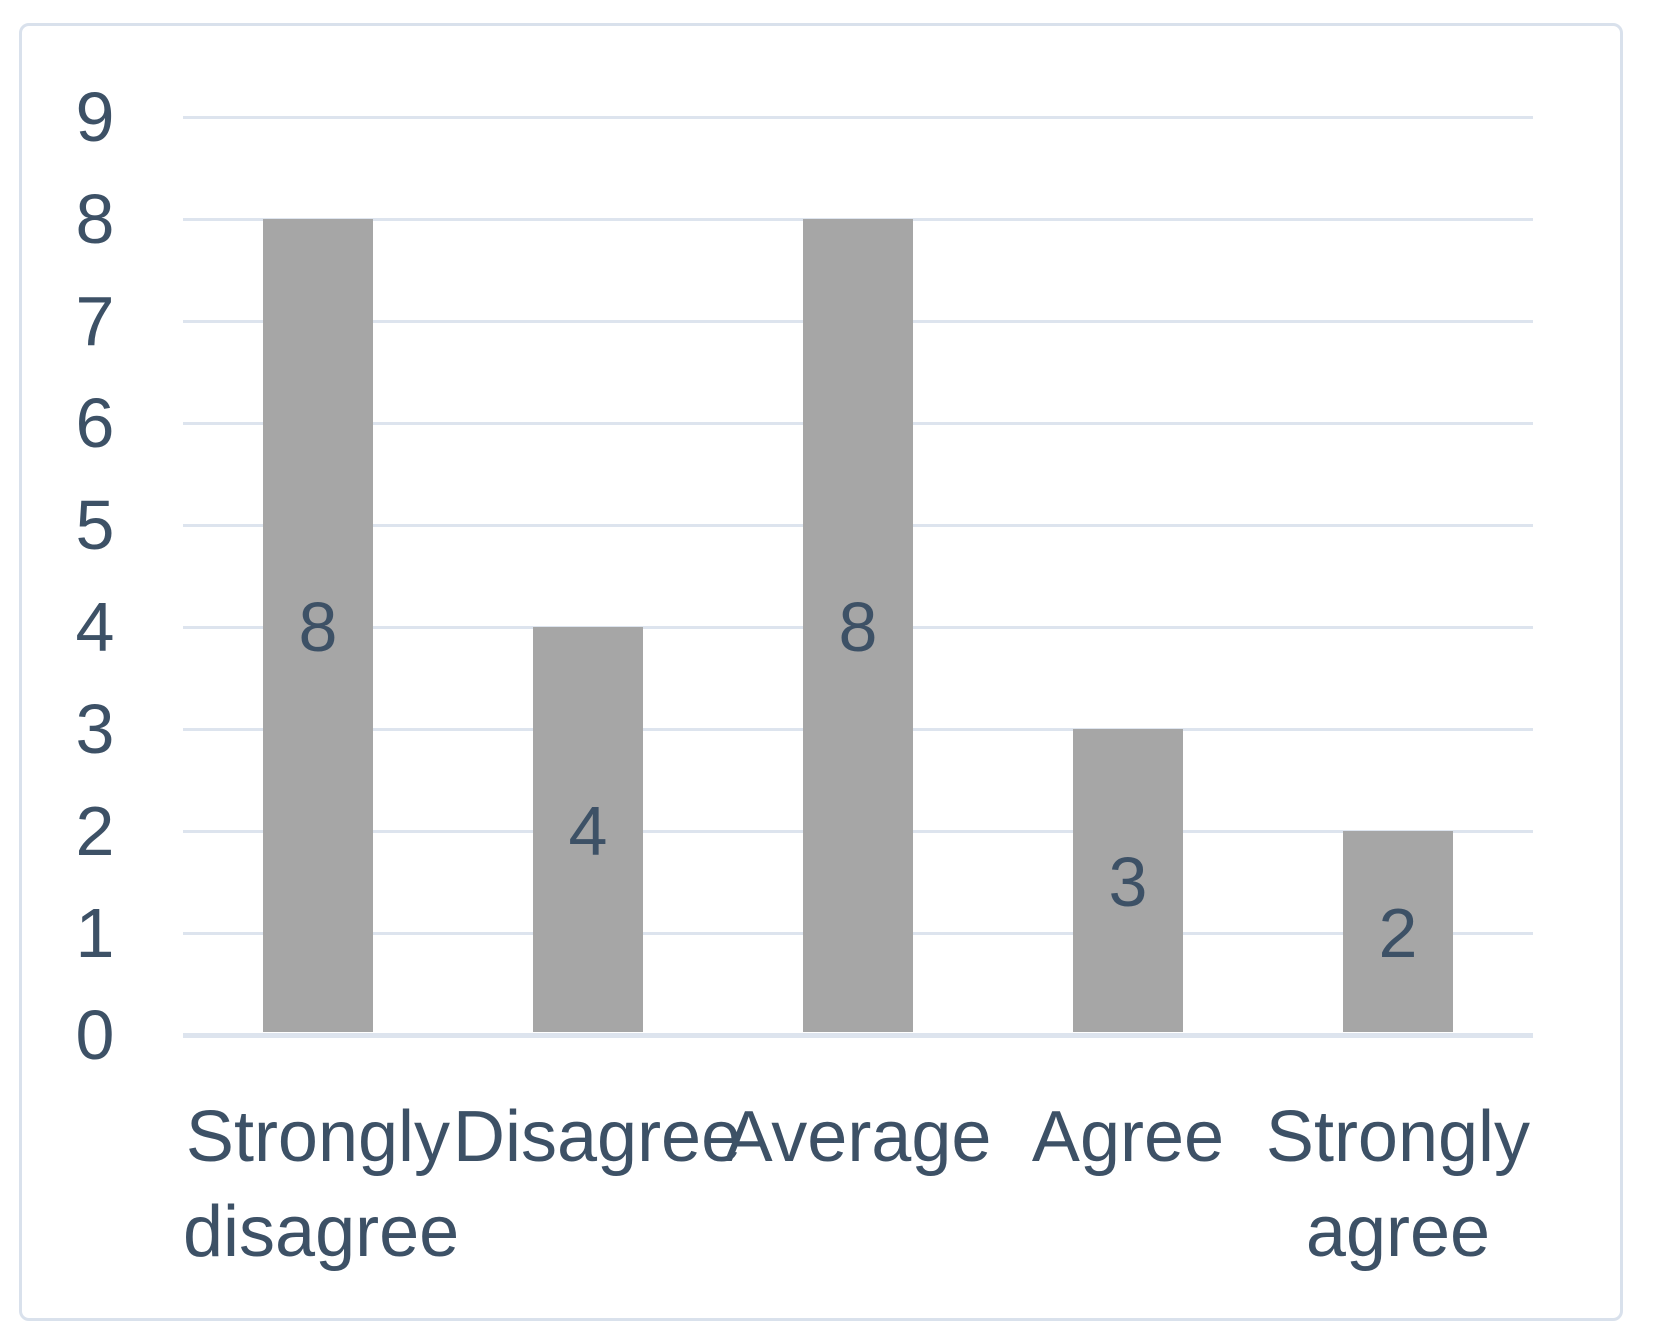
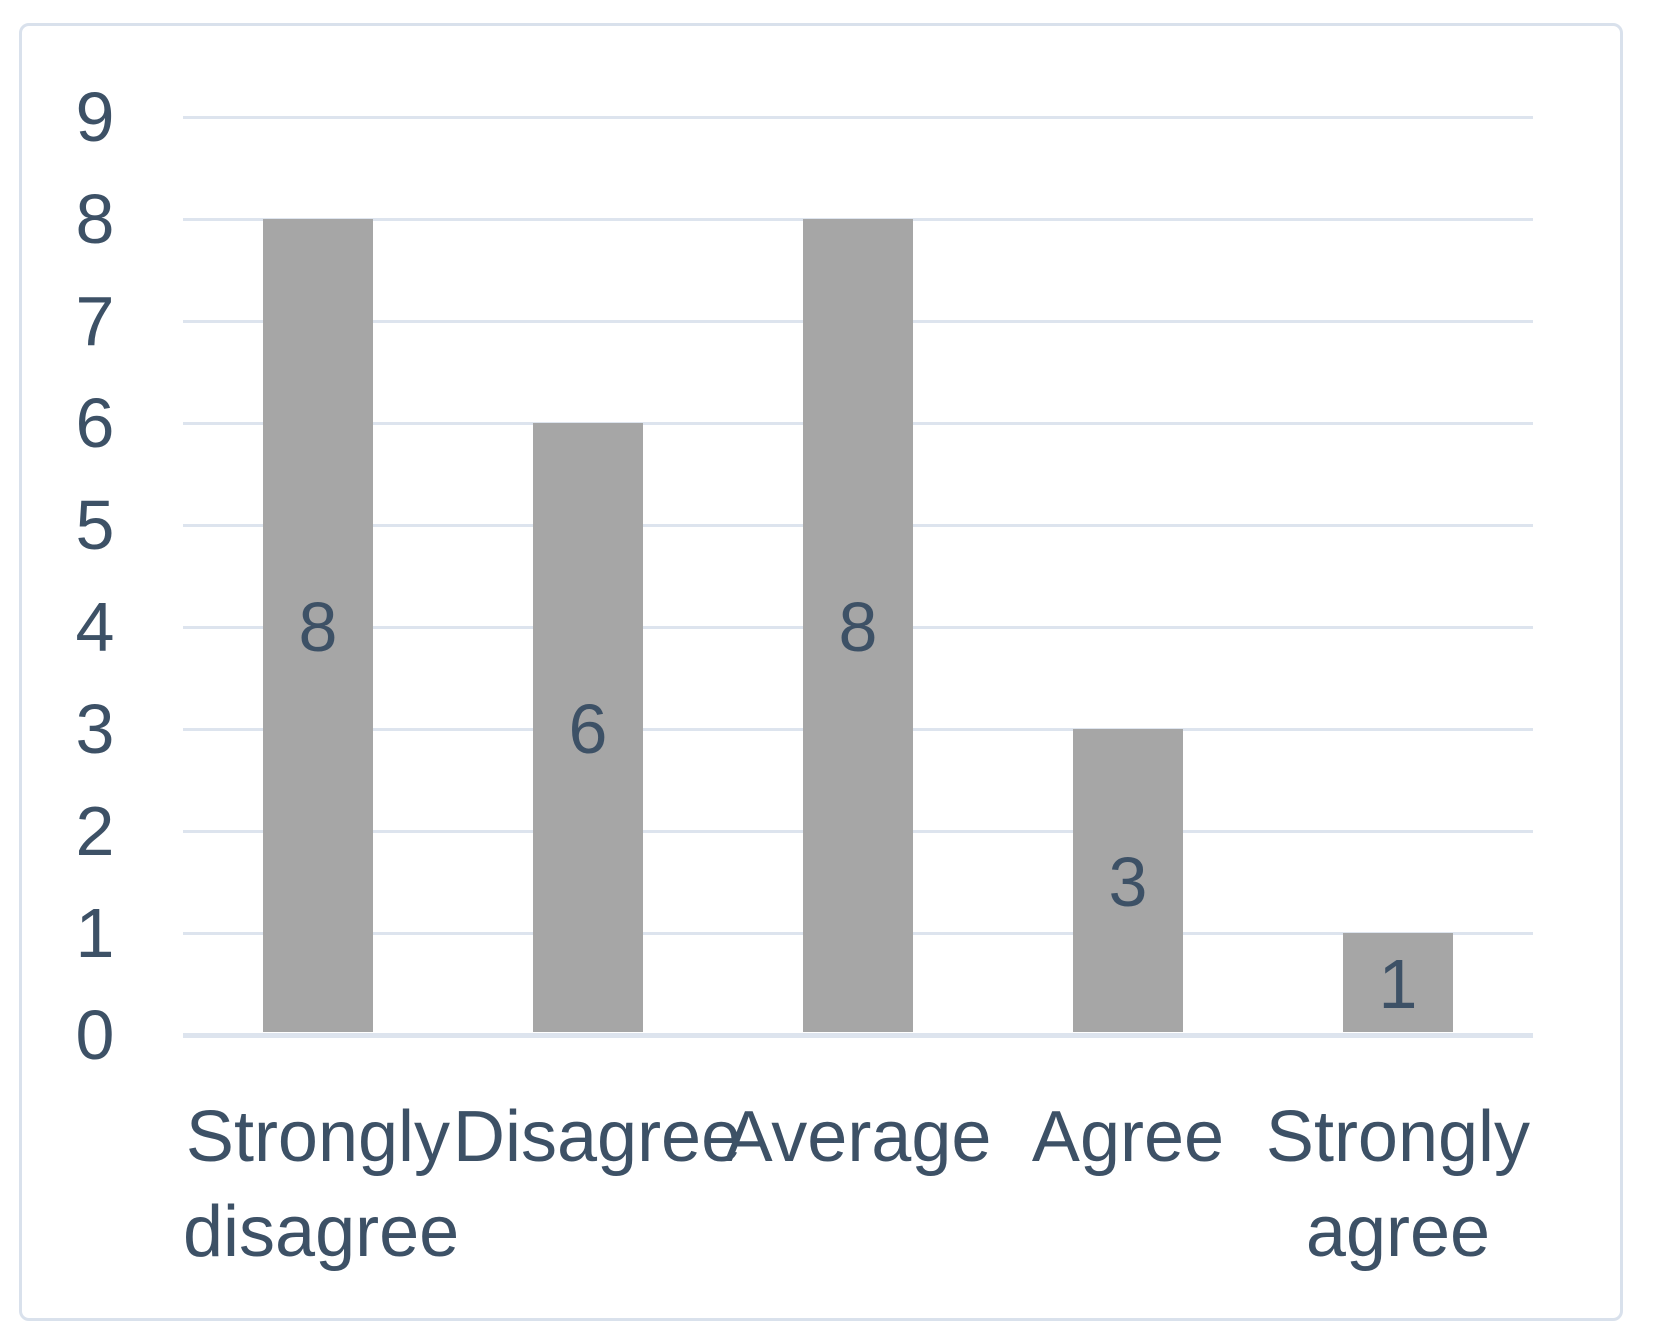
Disagree: 4 -> 6
Strongly agree: 2 -> 1
